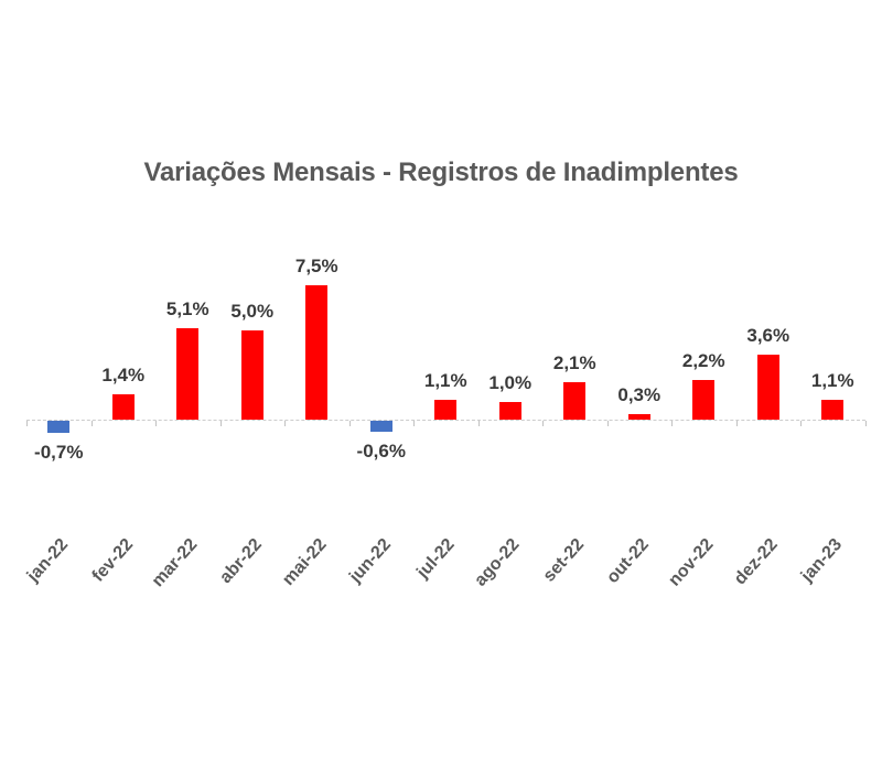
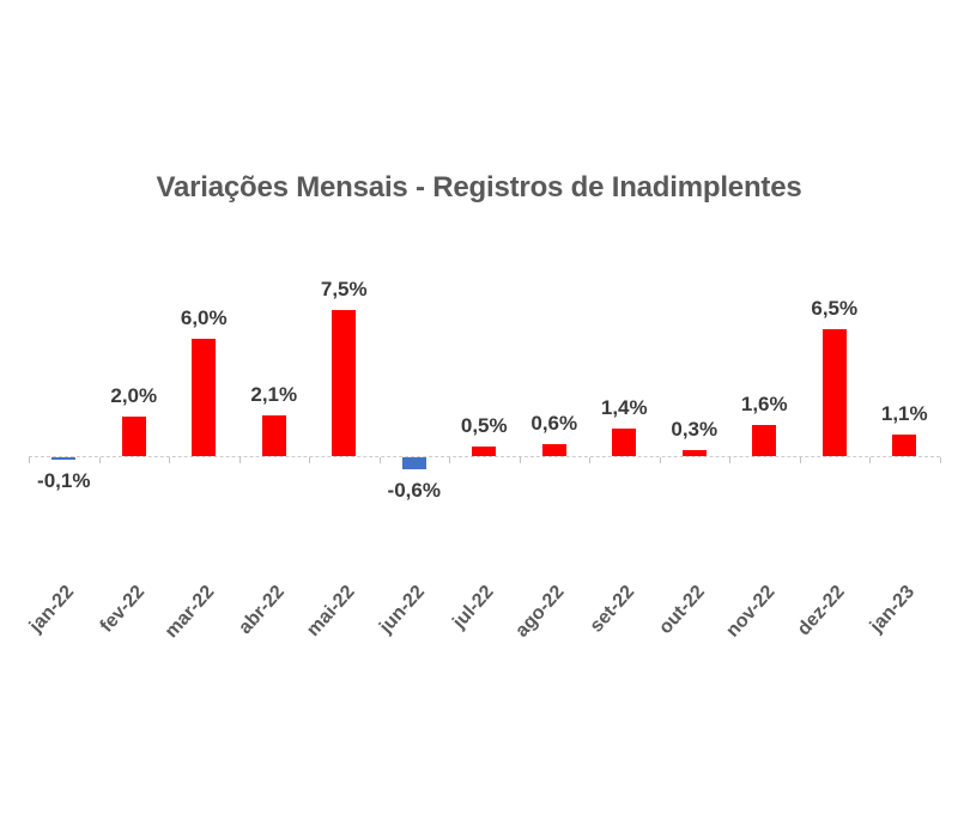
jan-22: -0,7% -> -0,1%
fev-22: 1,4% -> 2,0%
mar-22: 5,1% -> 6,0%
abr-22: 5,0% -> 2,1%
jul-22: 1,1% -> 0,5%
ago-22: 1,0% -> 0,6%
set-22: 2,1% -> 1,4%
nov-22: 2,2% -> 1,6%
dez-22: 3,6% -> 6,5%
